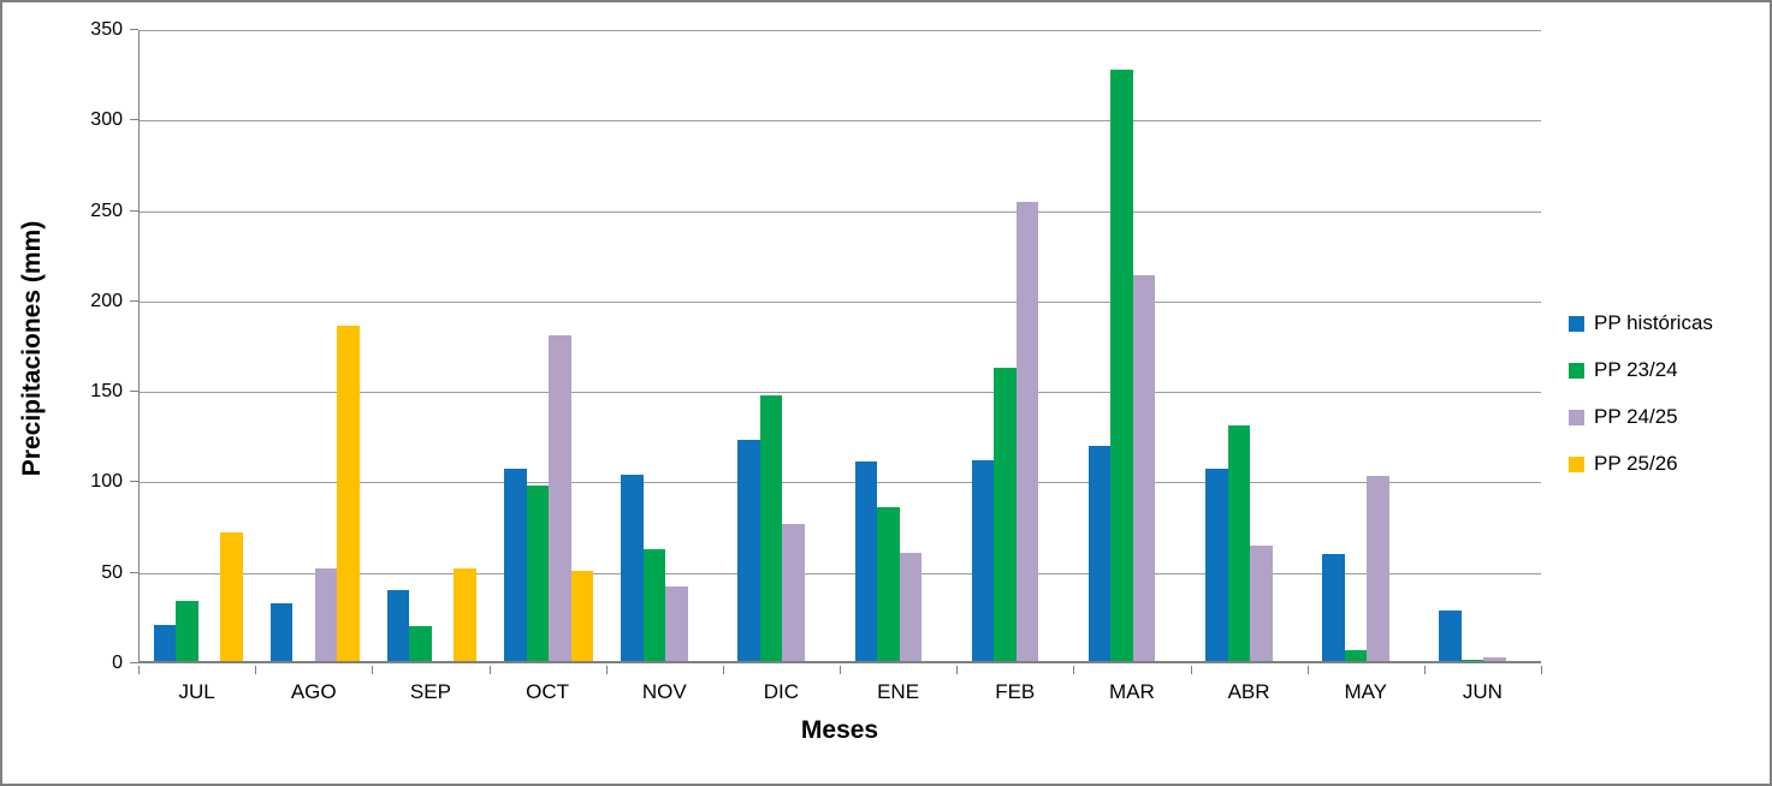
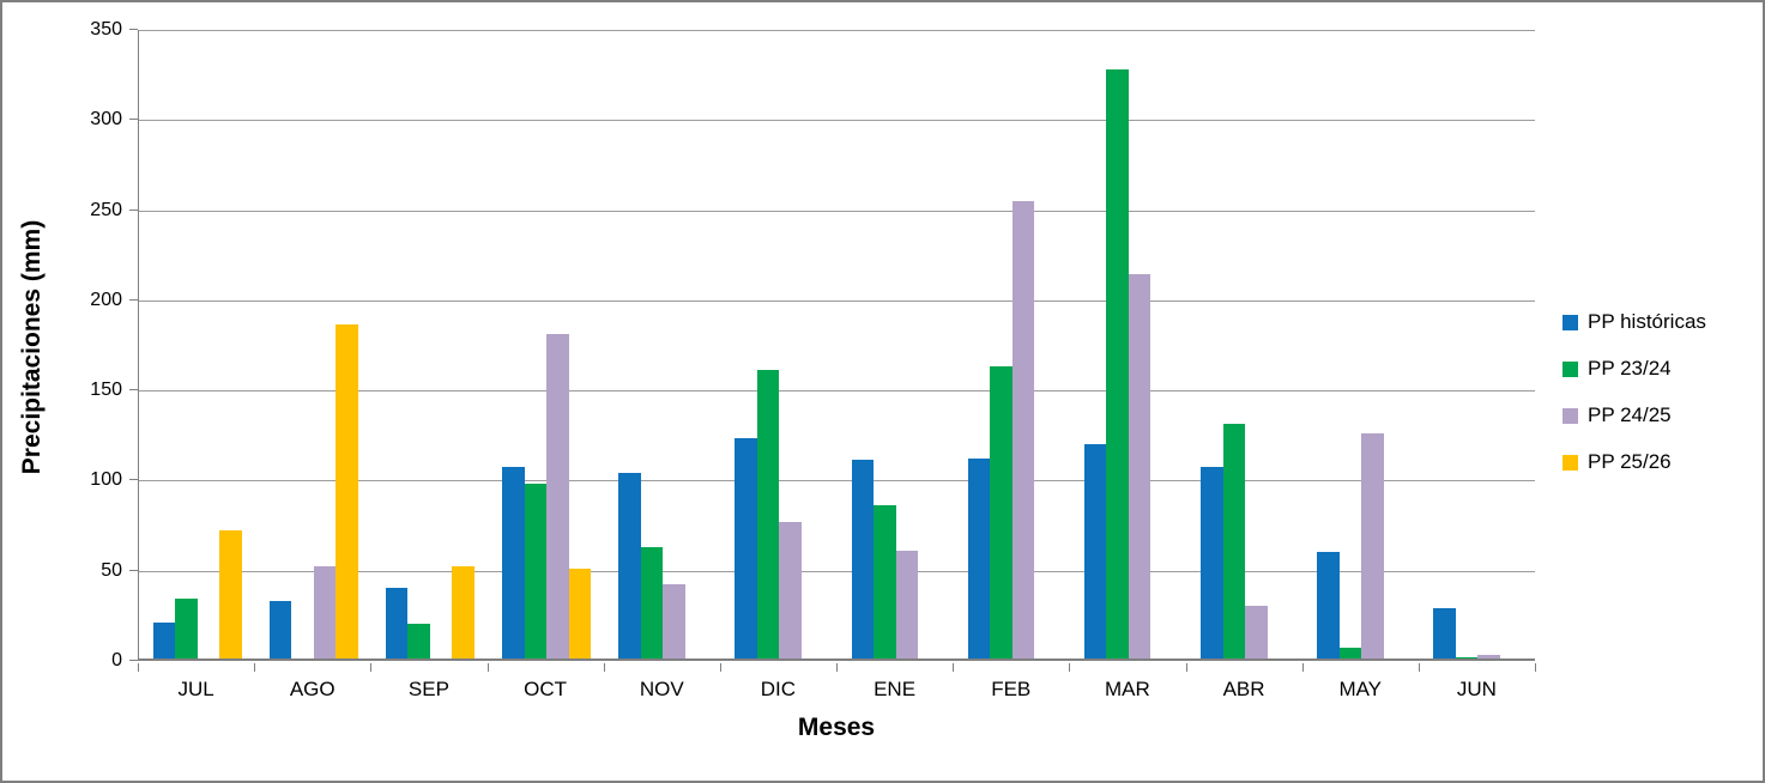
PP 23/24/DIC: 147 -> 160
PP 24/25/ABR: 64 -> 29
PP 24/25/MAY: 102 -> 125
